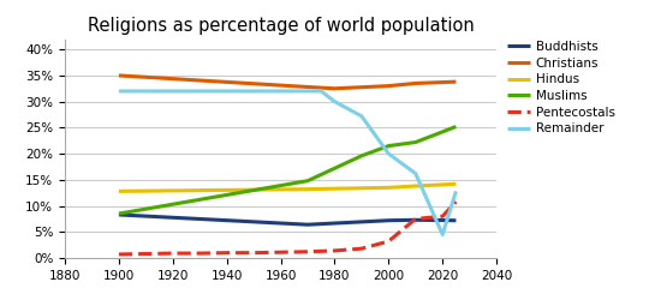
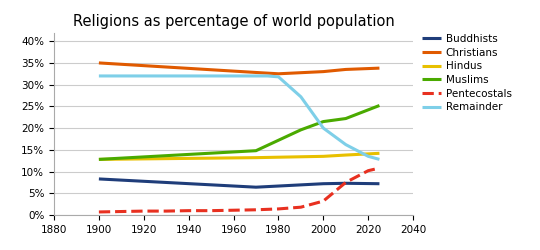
Muslims/1900: 8.5% -> 12.8%
Remainder/1980: 30.0% -> 31.8%
Pentecostals/2020: 8.0% -> 10.2%
Remainder/2020: 4.5% -> 13.5%
